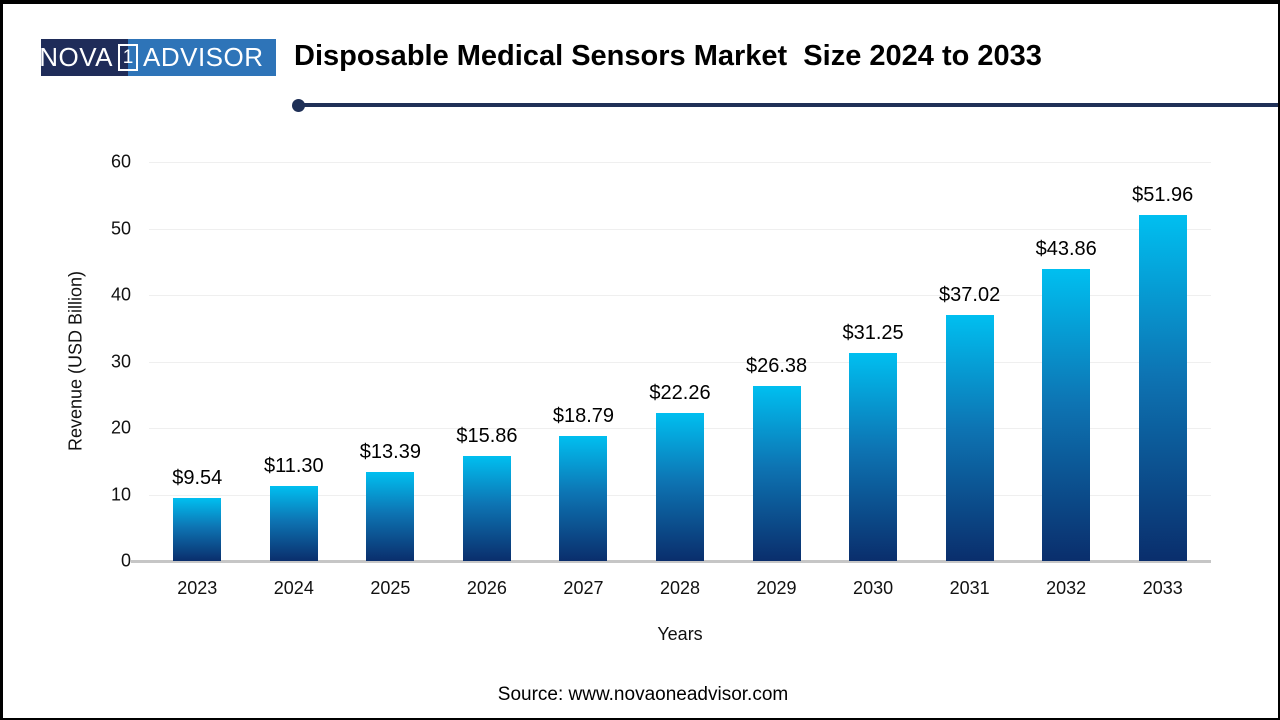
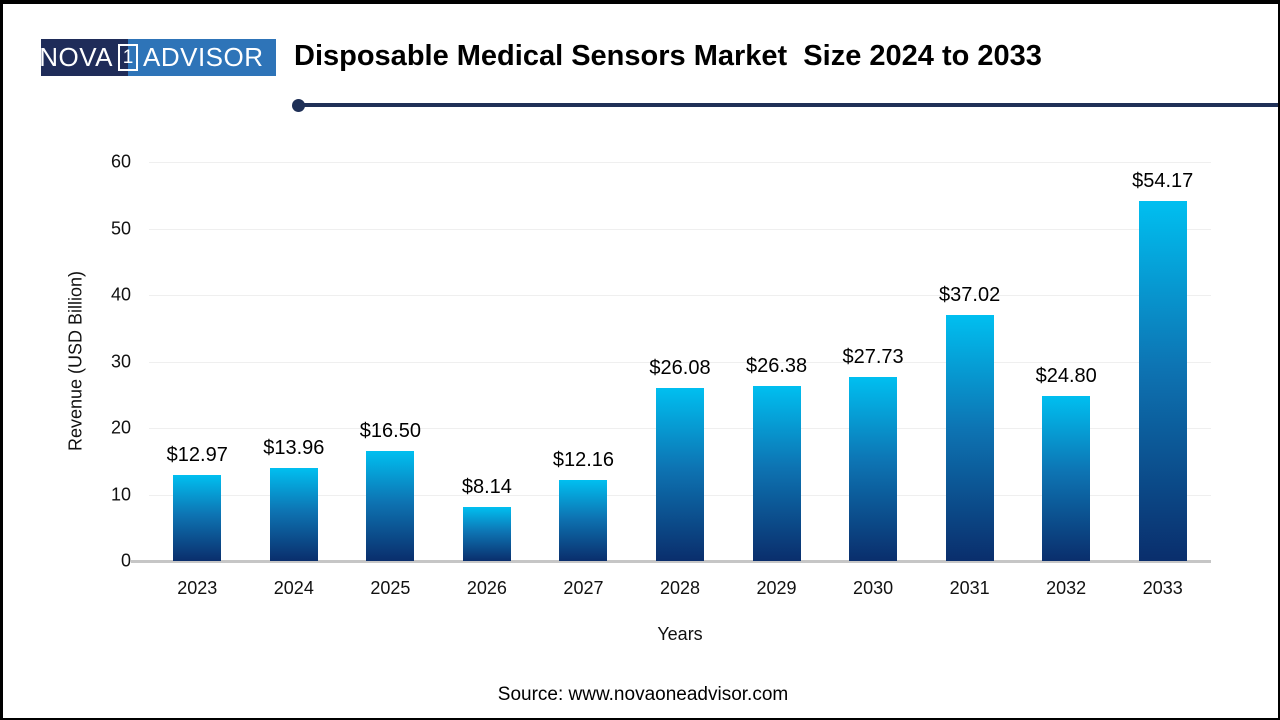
2023: $9.54 -> $12.97
2024: $11.30 -> $13.96
2025: $13.39 -> $16.50
2026: $15.86 -> $8.14
2027: $18.79 -> $12.16
2028: $22.26 -> $26.08
2030: $31.25 -> $27.73
2032: $43.86 -> $24.80
2033: $51.96 -> $54.17
